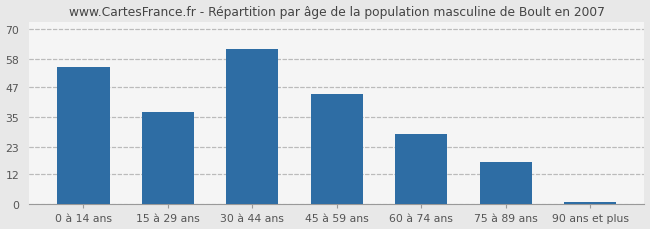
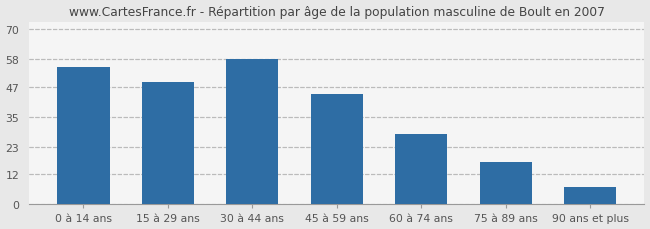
15 à 29 ans: 37 -> 49
30 à 44 ans: 62 -> 58
90 ans et plus: 1 -> 7
